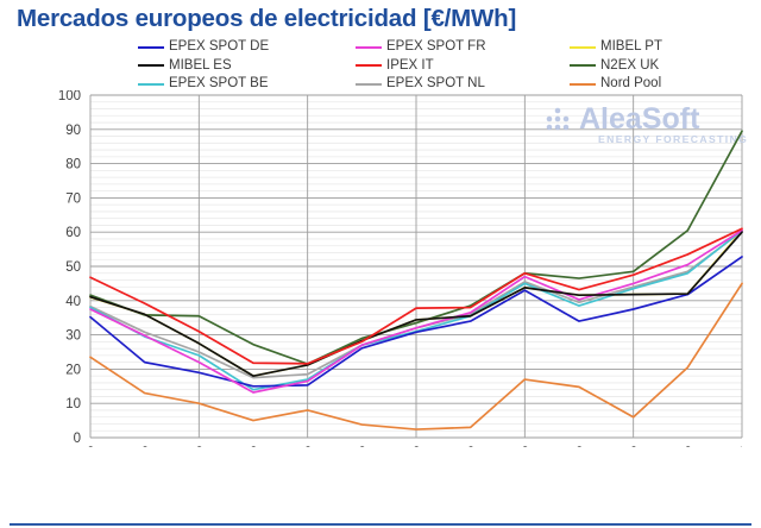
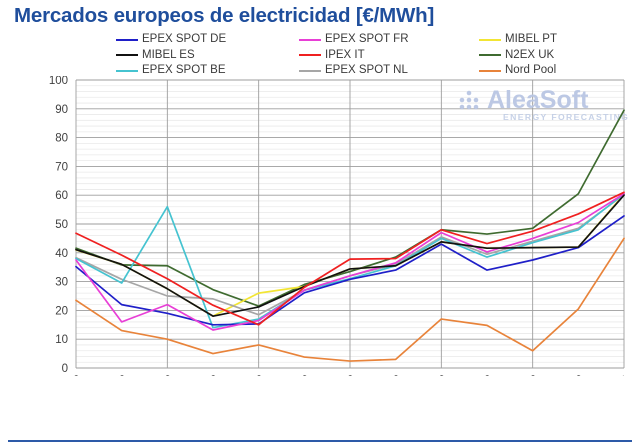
EPEX SPOT FR/feb-20: 30 -> 16
EPEX SPOT BE/mar-20: 24 -> 56
EPEX SPOT NL/abr-20: 18 -> 24
IPEX IT/may-20: 22 -> 15
MIBEL PT/may-20: 21 -> 26
